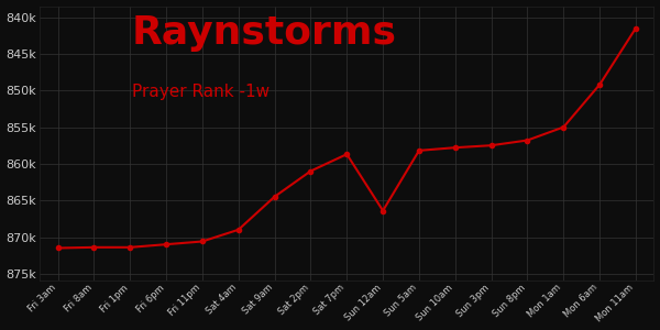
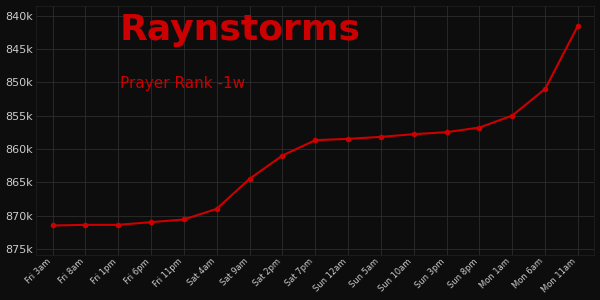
Sun 12am: 866.4k -> 858.5k
Mon 6am: 849.2k -> 851.0k
